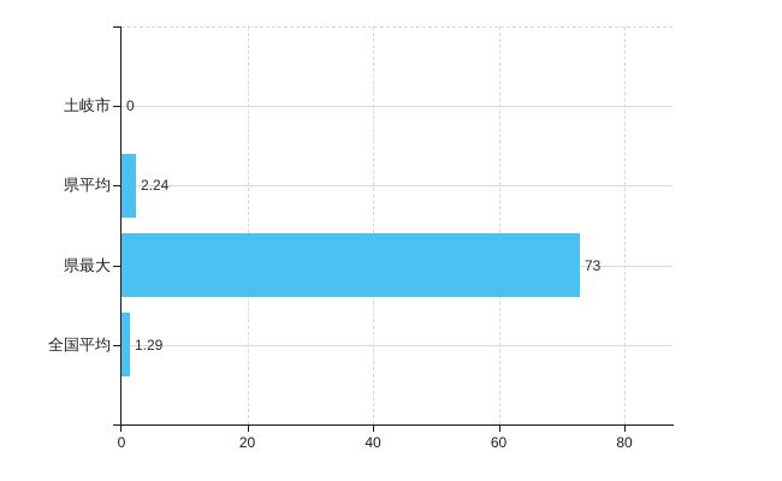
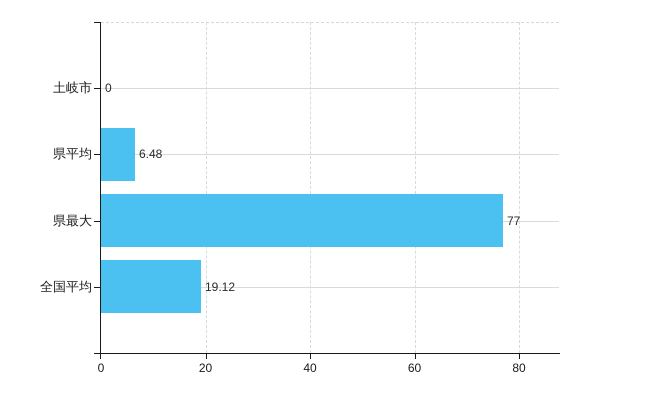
県平均: 2.24 -> 6.48
県最大: 73 -> 77
全国平均: 1.29 -> 19.12
